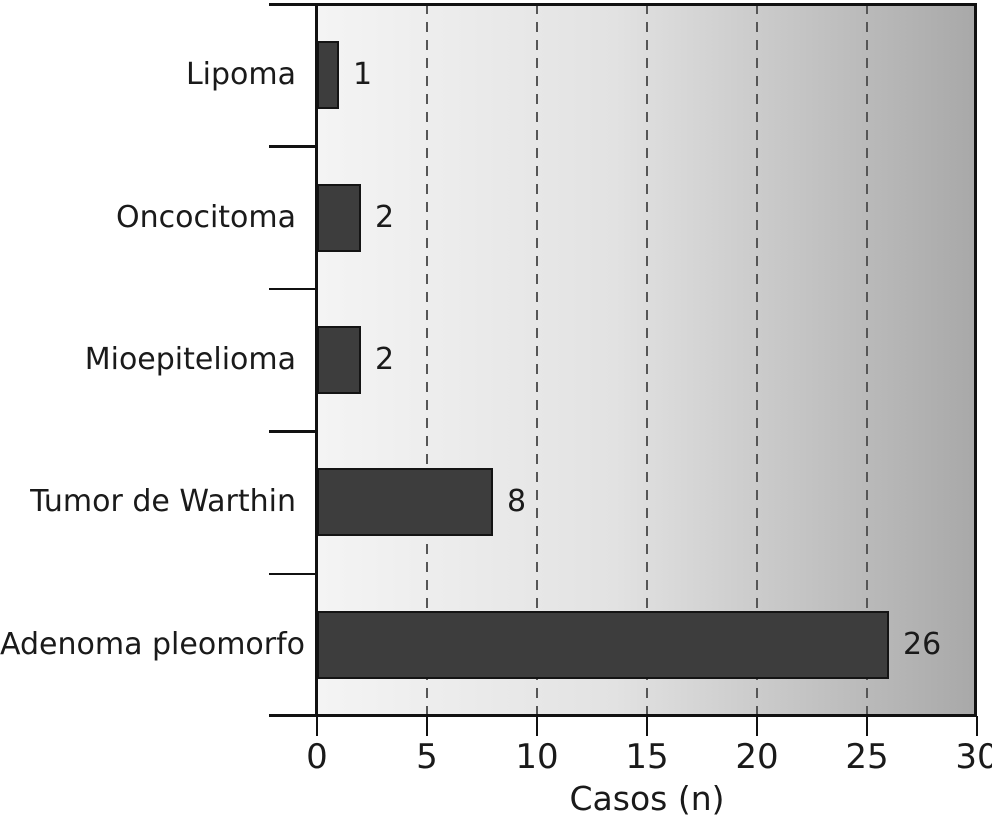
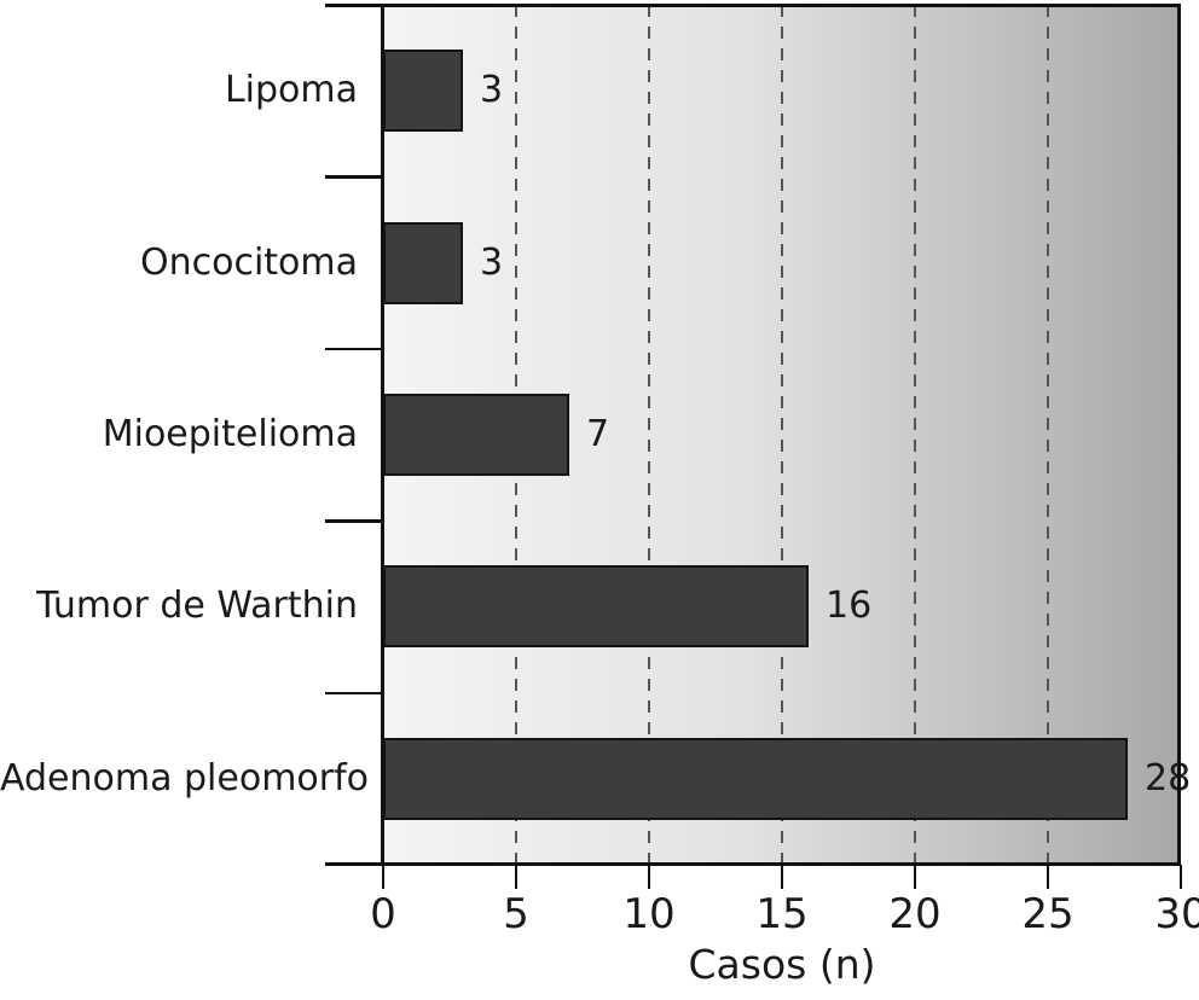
Lipoma: 1 -> 3
Oncocitoma: 2 -> 3
Mioepitelioma: 2 -> 7
Tumor de Warthin: 8 -> 16
Adenoma pleomorfo: 26 -> 28
